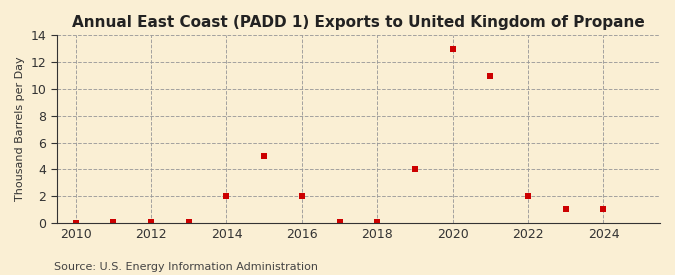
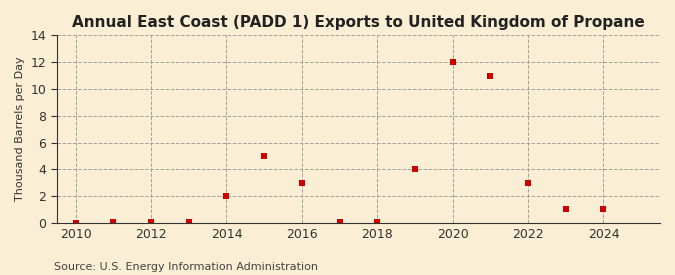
2016: 2.0 -> 3.0
2020: 13.0 -> 12.0
2022: 2.0 -> 3.0
